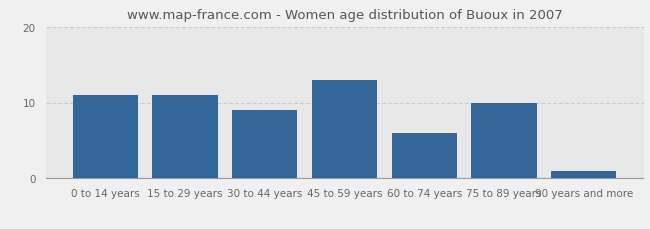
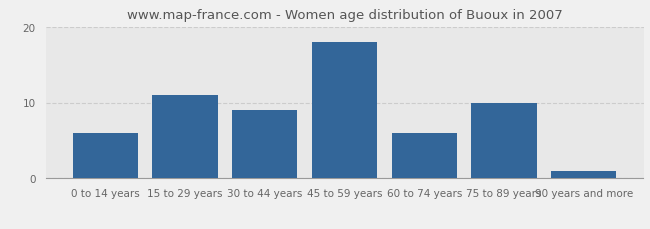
0 to 14 years: 11 -> 6
45 to 59 years: 13 -> 18
